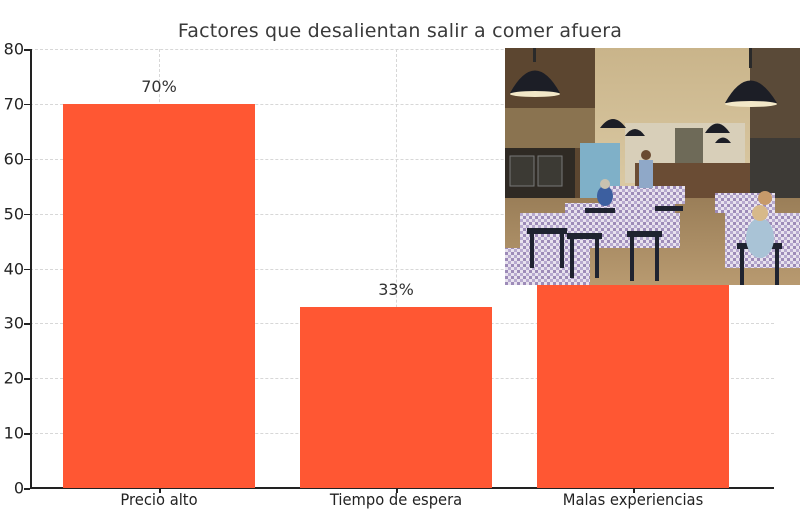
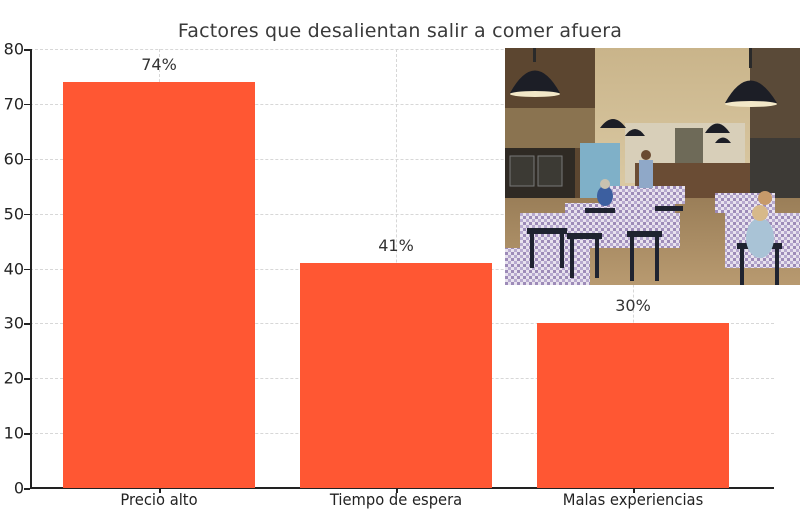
Precio alto: 70% -> 74%
Tiempo de espera: 33% -> 41%
Malas experiencias: 54% -> 30%
